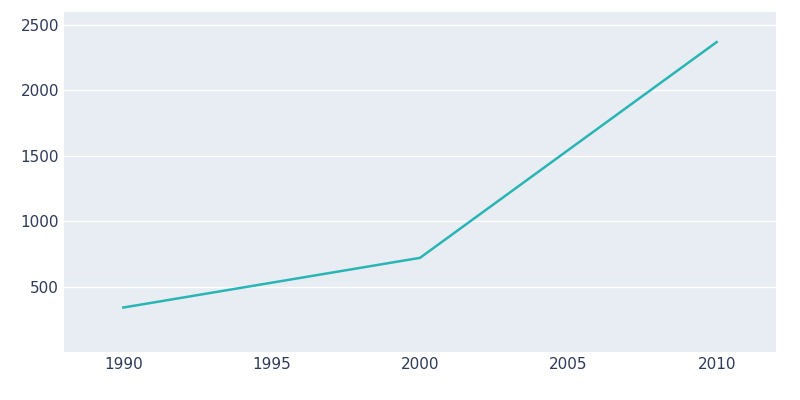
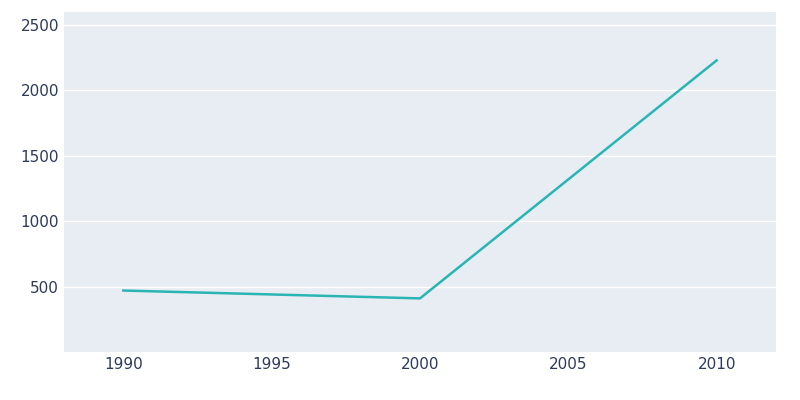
1990: 340 -> 470
2000: 720 -> 410
2010: 2370 -> 2230
